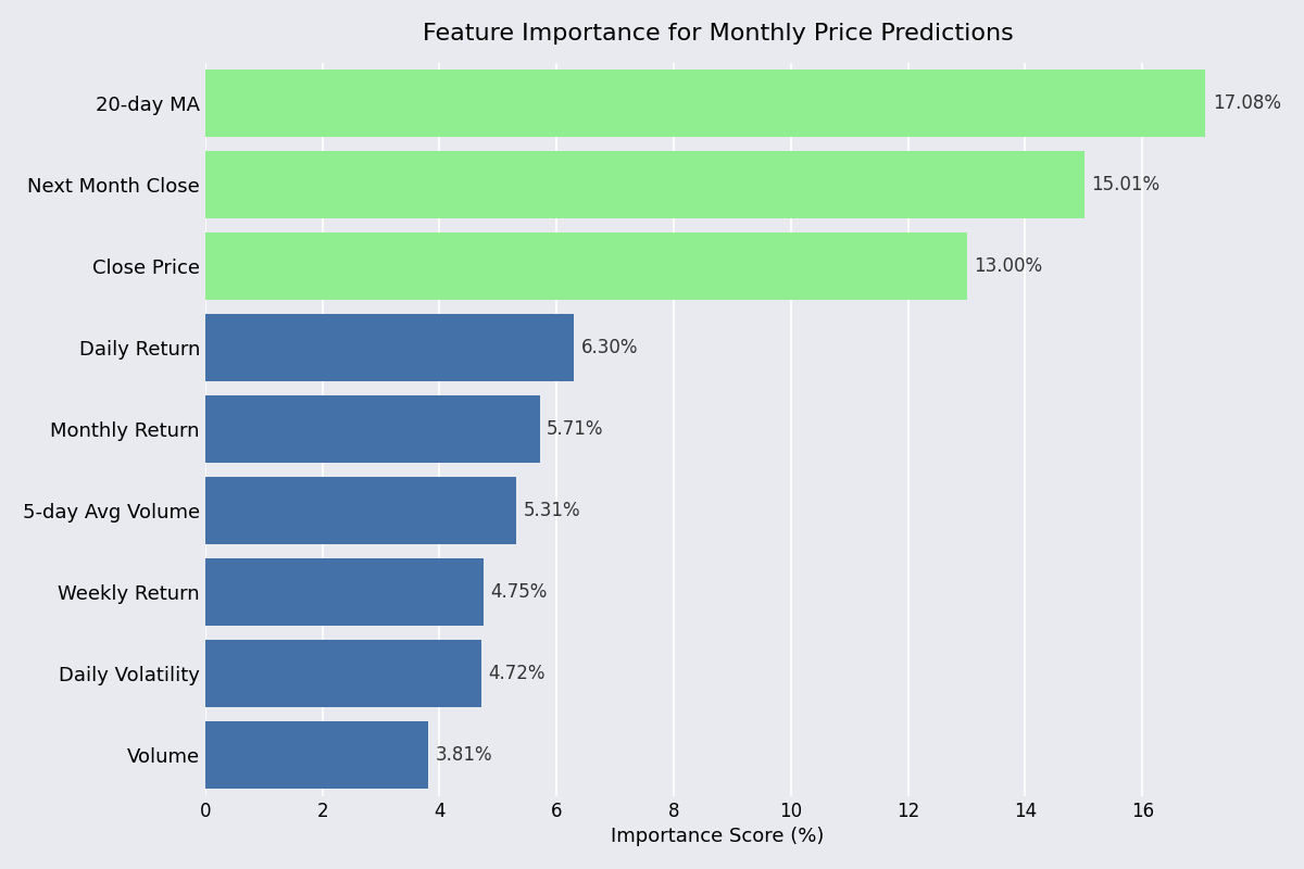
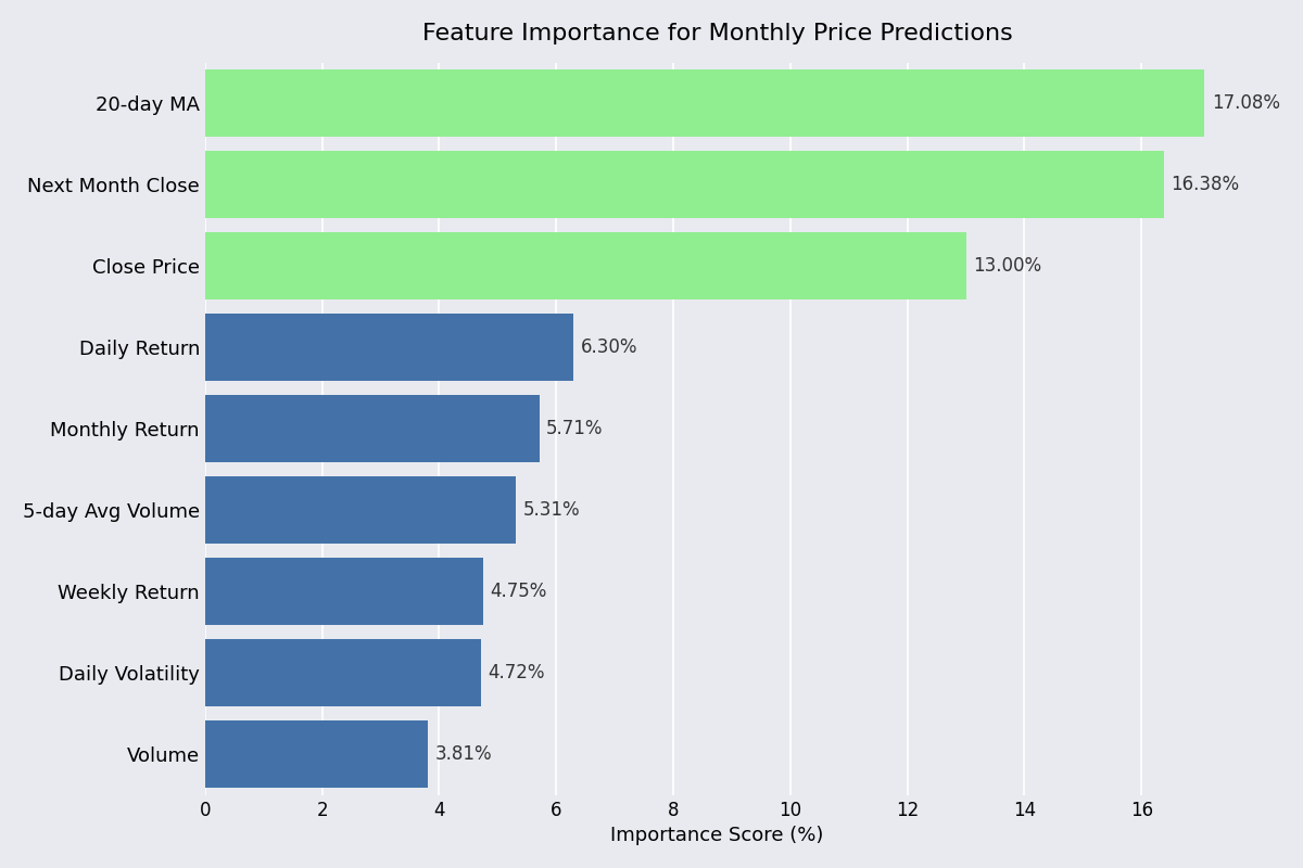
Next Month Close: 15.01% -> 16.38%
